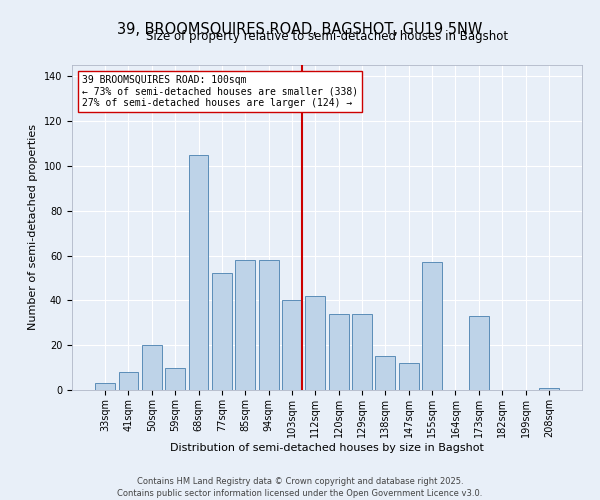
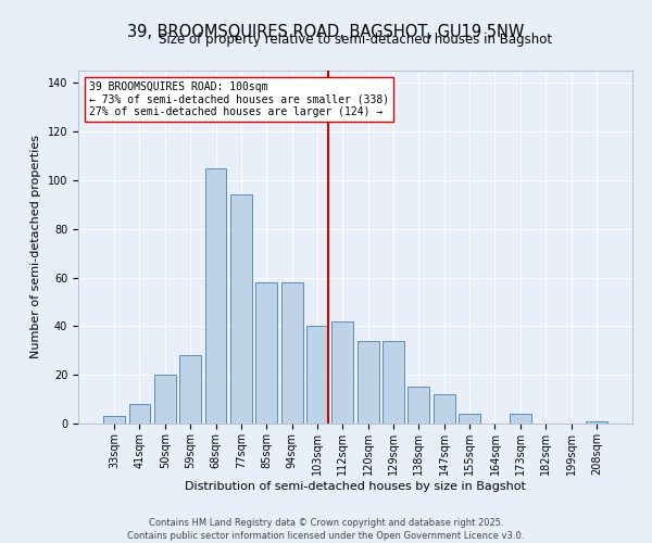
59sqm: 10 -> 28
77sqm: 52 -> 94
155sqm: 57 -> 4
173sqm: 33 -> 4
